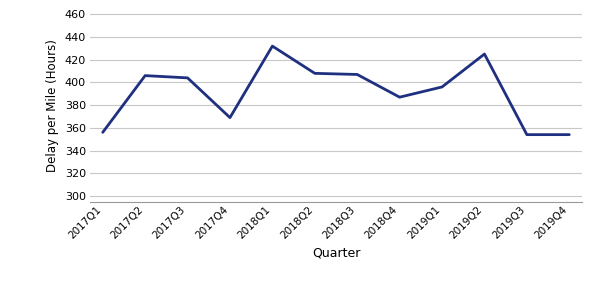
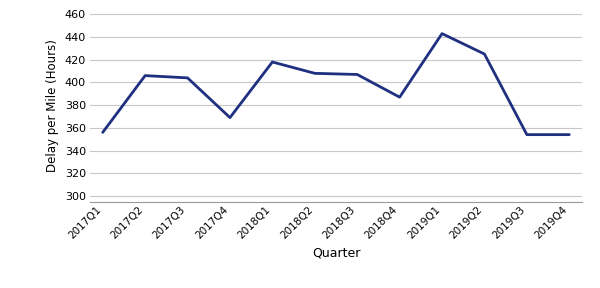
2018Q1: 432 -> 418
2019Q1: 396 -> 443
